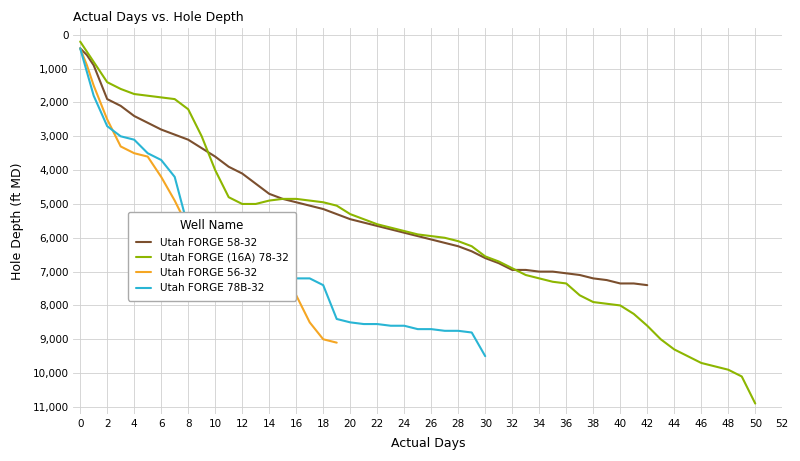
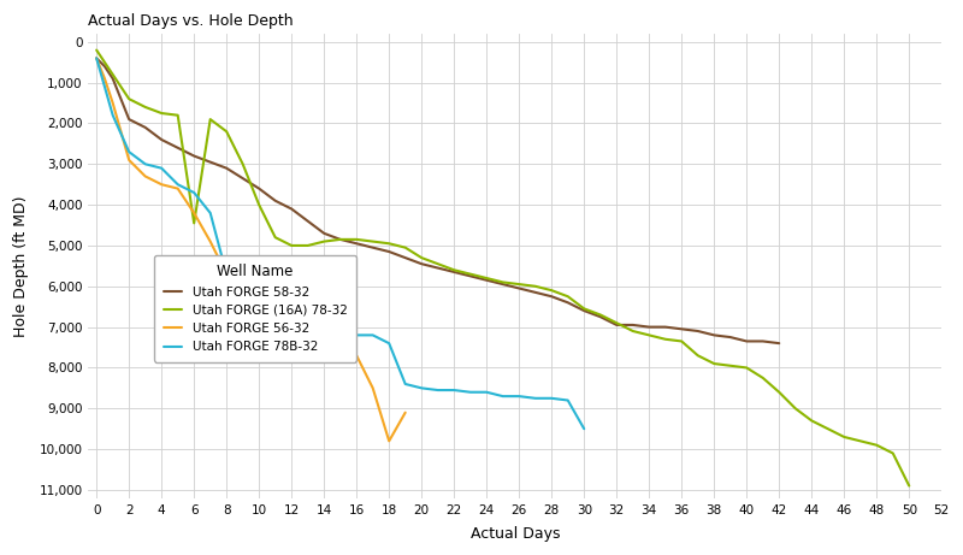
Utah FORGE 56-32/2: 2,500 -> 2,900
Utah FORGE (16A) 78-32/6: 1,850 -> 4,450
Utah FORGE 56-32/18: 9,000 -> 9,800
